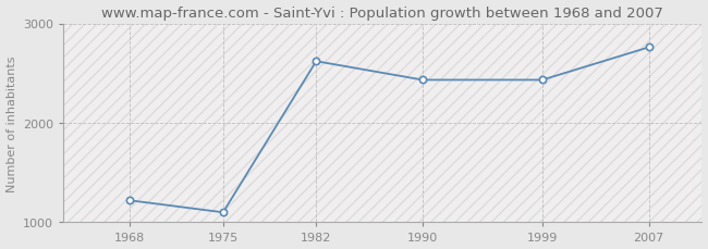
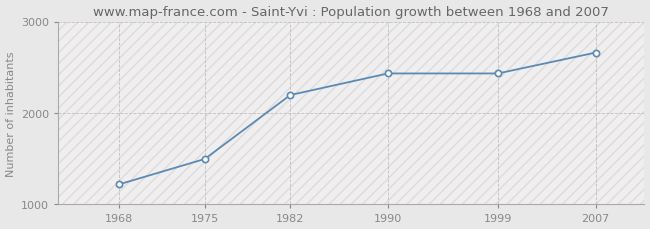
1975: 1100 -> 1500
1982: 2620 -> 2200
2007: 2760 -> 2660
